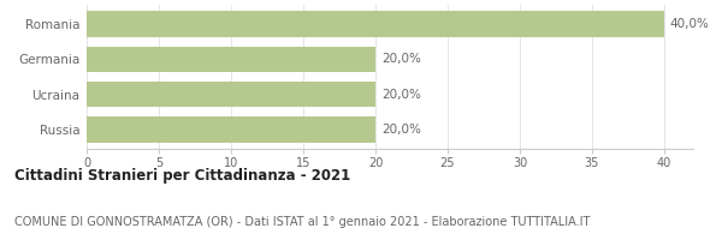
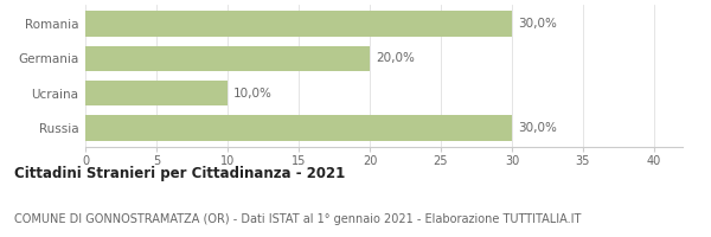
Romania: 40,0% -> 30,0%
Ucraina: 20,0% -> 10,0%
Russia: 20,0% -> 30,0%
